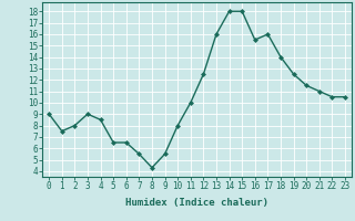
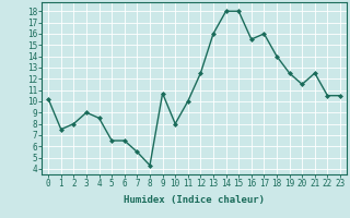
0: 9.0 -> 10.2
9: 5.5 -> 10.7
21: 11.0 -> 12.5
